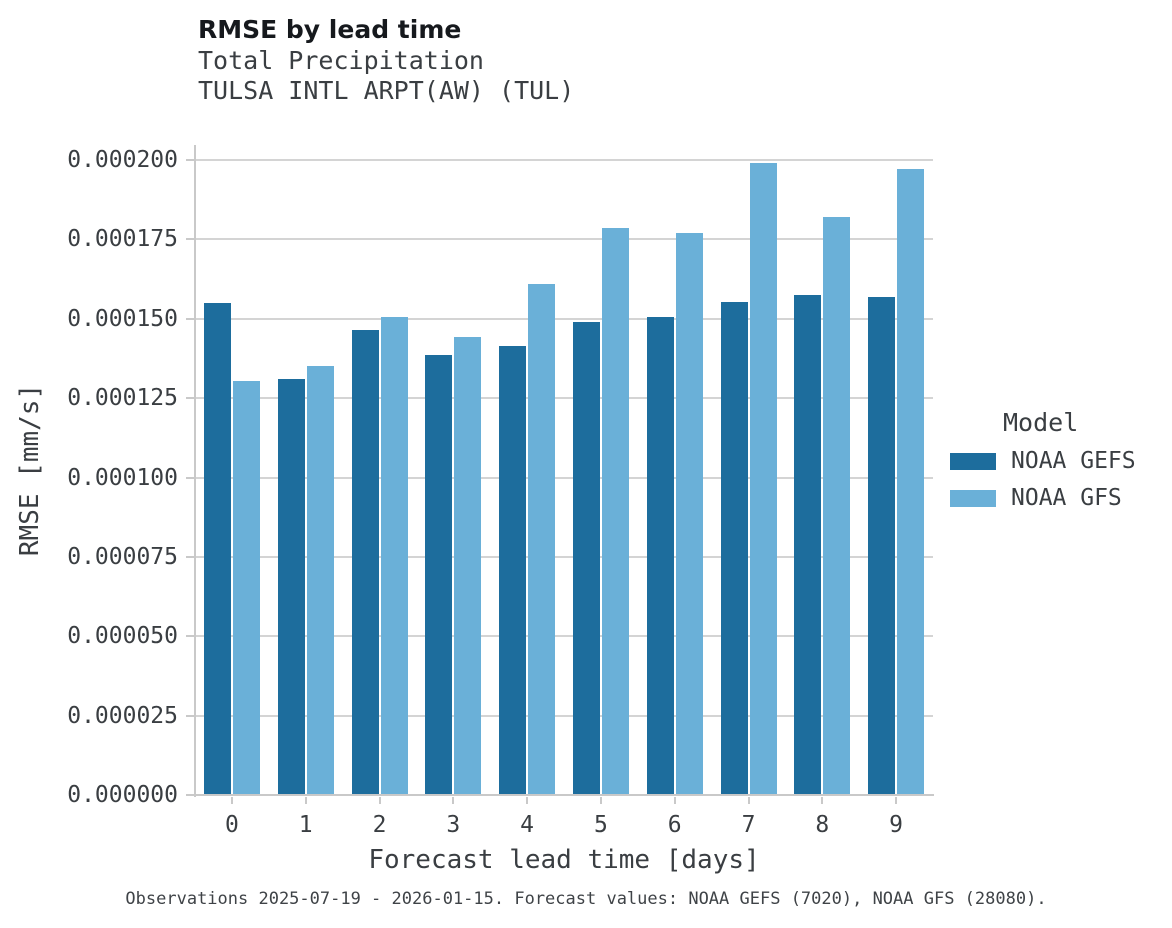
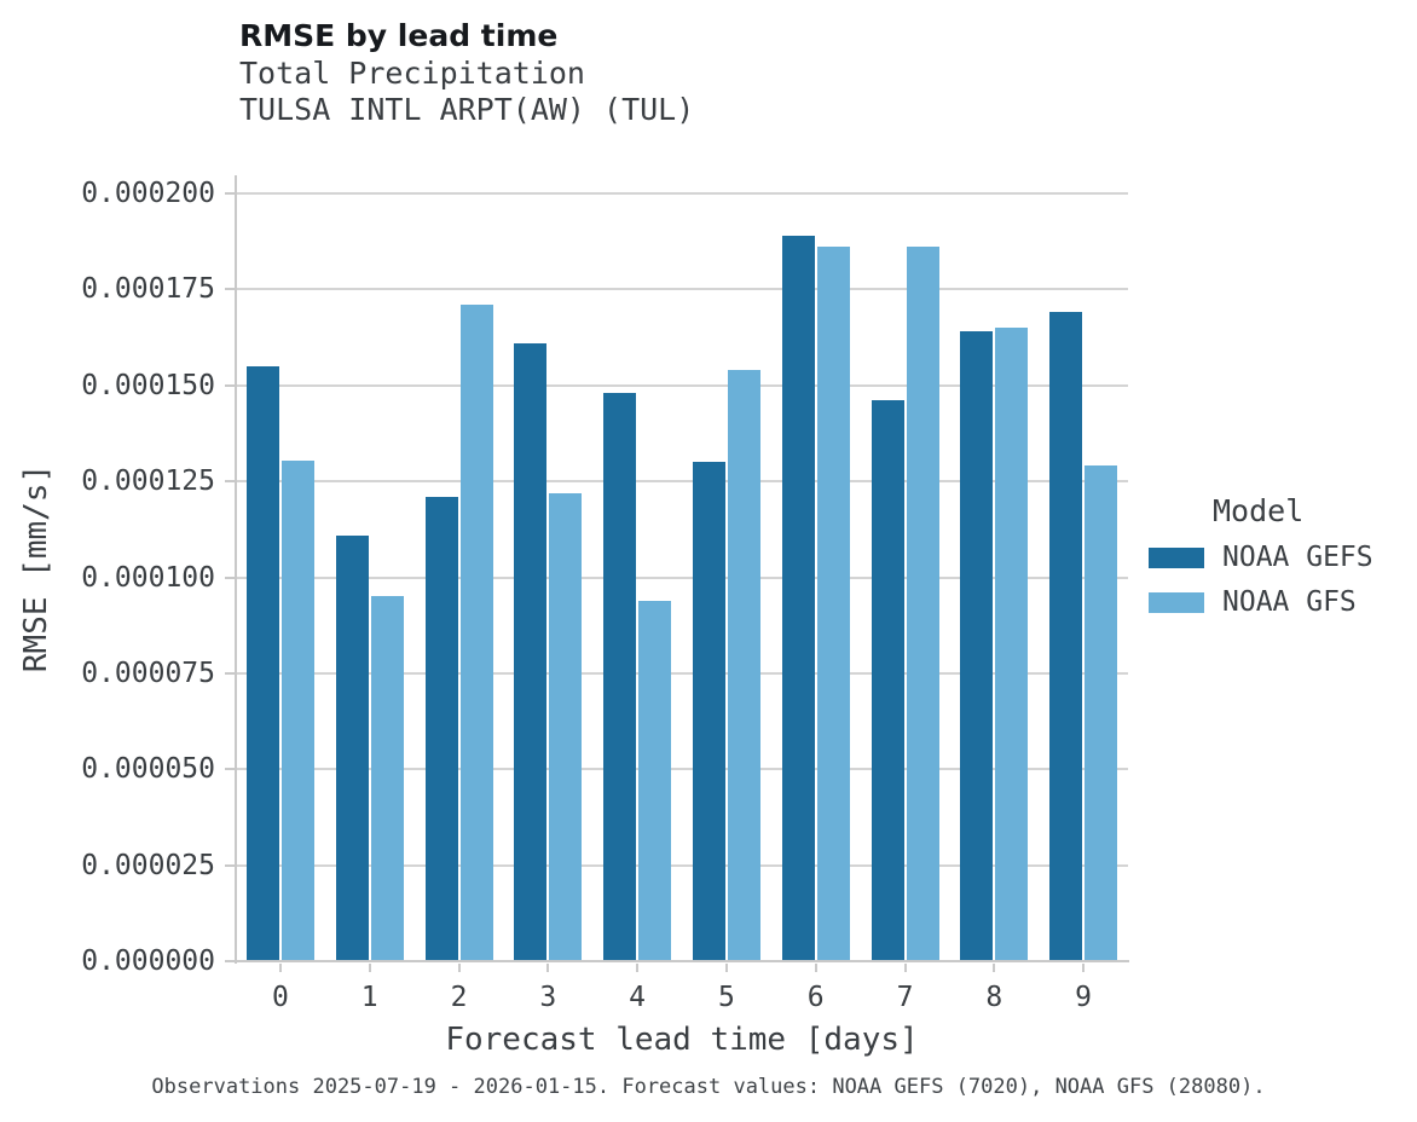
NOAA GEFS/1: 0.000131 -> 0.000111
NOAA GFS/1: 0.000135 -> 0.000095
NOAA GEFS/2: 0.000146 -> 0.000121
NOAA GFS/2: 0.000150 -> 0.000171
NOAA GEFS/3: 0.000139 -> 0.000161
NOAA GFS/3: 0.000144 -> 0.000122
NOAA GEFS/4: 0.000141 -> 0.000148
NOAA GFS/4: 0.000161 -> 0.000094
NOAA GEFS/5: 0.000149 -> 0.000130
NOAA GFS/5: 0.000179 -> 0.000154
NOAA GEFS/6: 0.000150 -> 0.000189
NOAA GFS/6: 0.000177 -> 0.000186
NOAA GEFS/7: 0.000155 -> 0.000146
NOAA GFS/7: 0.000199 -> 0.000186
NOAA GEFS/8: 0.000158 -> 0.000164
NOAA GFS/8: 0.000182 -> 0.000165
NOAA GEFS/9: 0.000157 -> 0.000169
NOAA GFS/9: 0.000197 -> 0.000129
